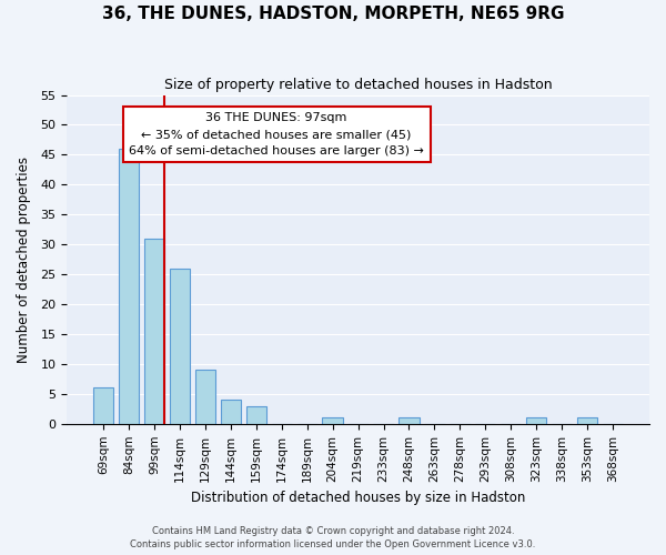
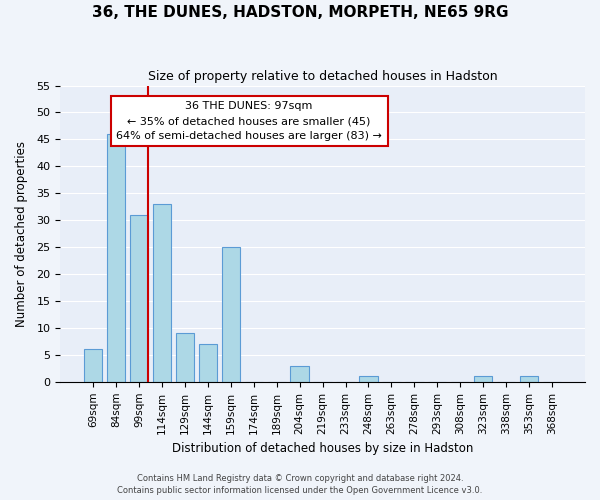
114sqm: 26 -> 33
144sqm: 4 -> 7
159sqm: 3 -> 25
204sqm: 1 -> 3
